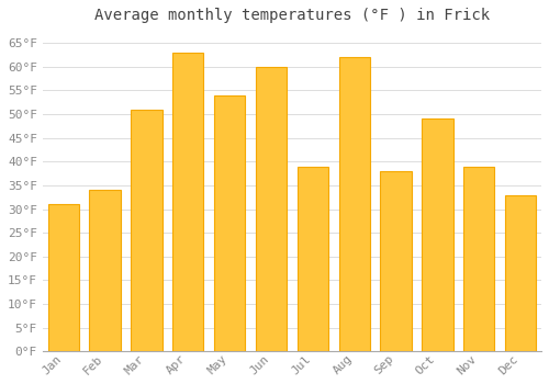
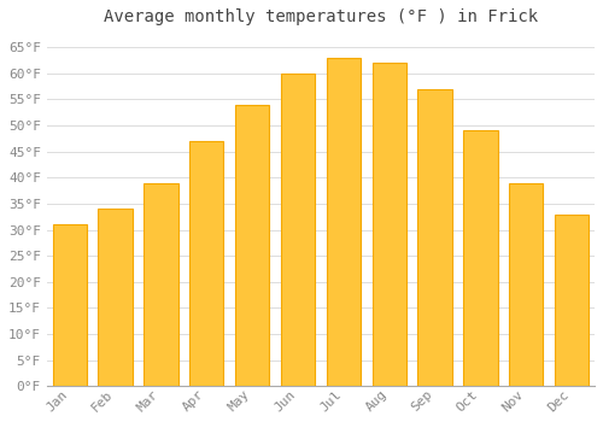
Mar: 51°F -> 39°F
Apr: 63°F -> 47°F
Jul: 39°F -> 63°F
Sep: 38°F -> 57°F
